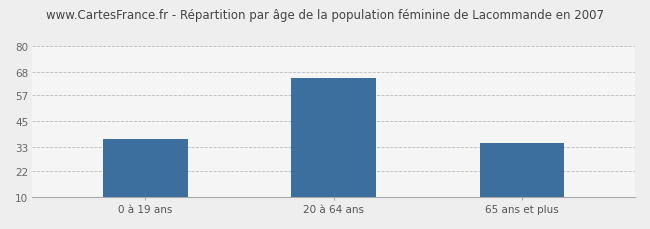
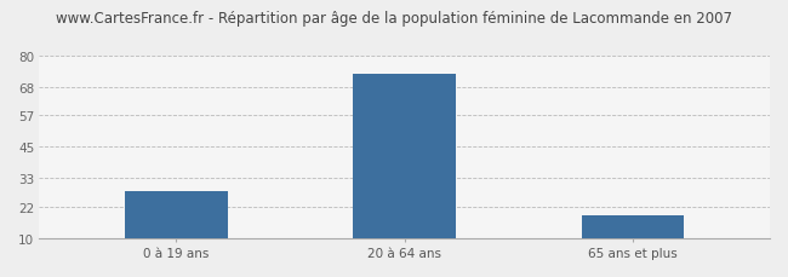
0 à 19 ans: 37 -> 28
20 à 64 ans: 65 -> 73
65 ans et plus: 35 -> 19
